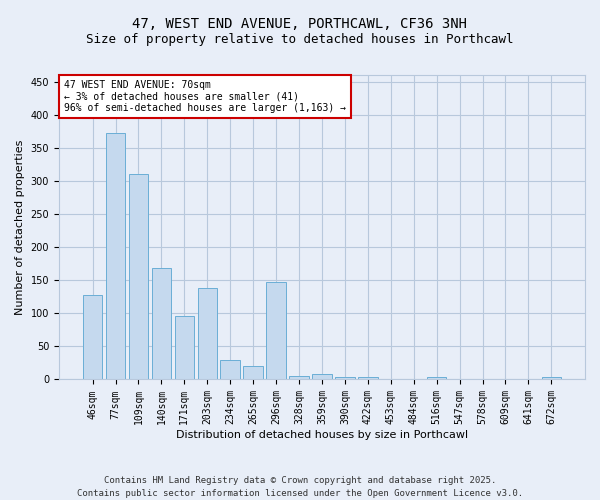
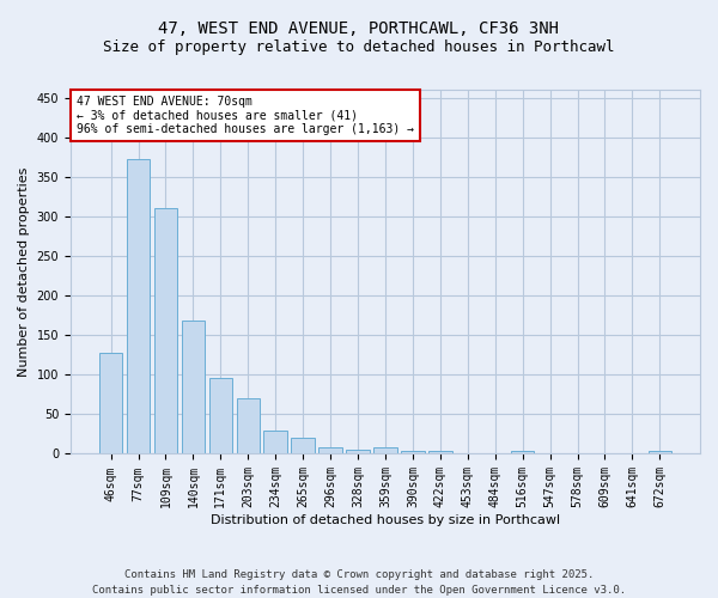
203sqm: 138 -> 70
296sqm: 148 -> 8
